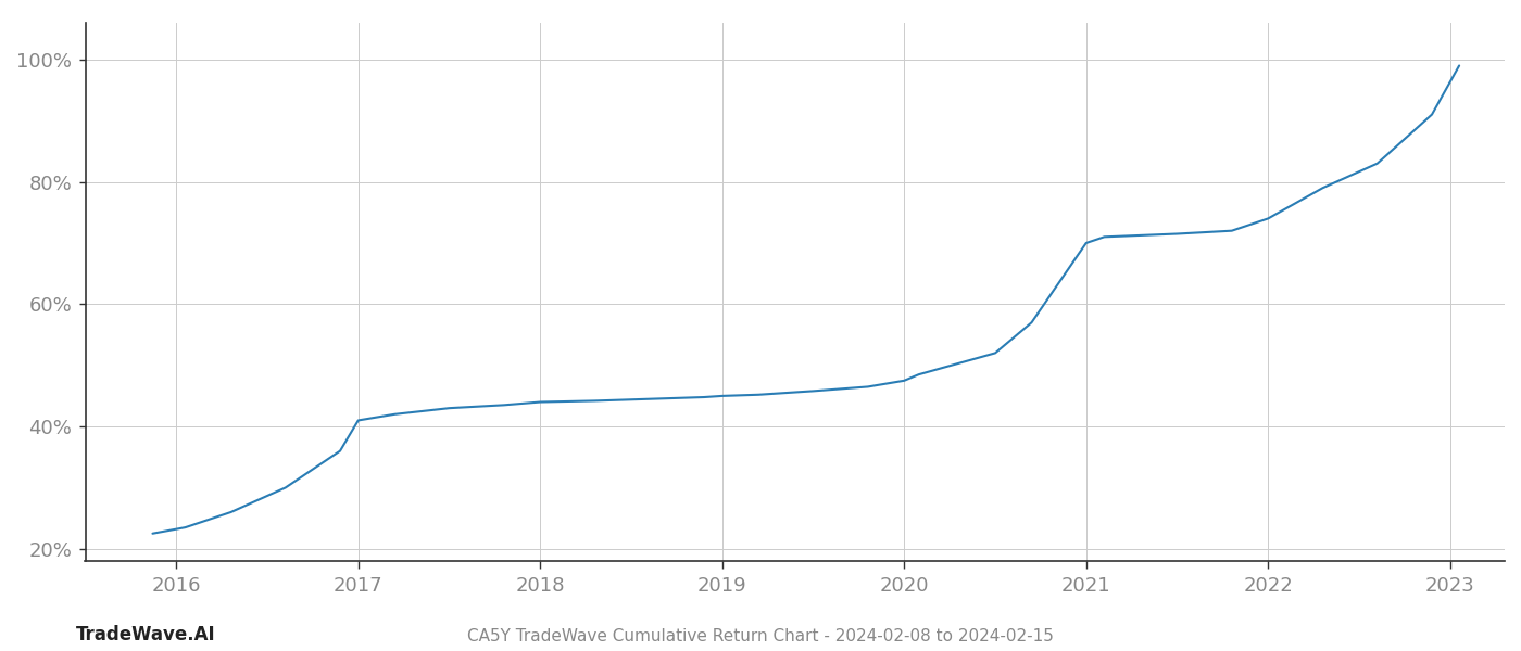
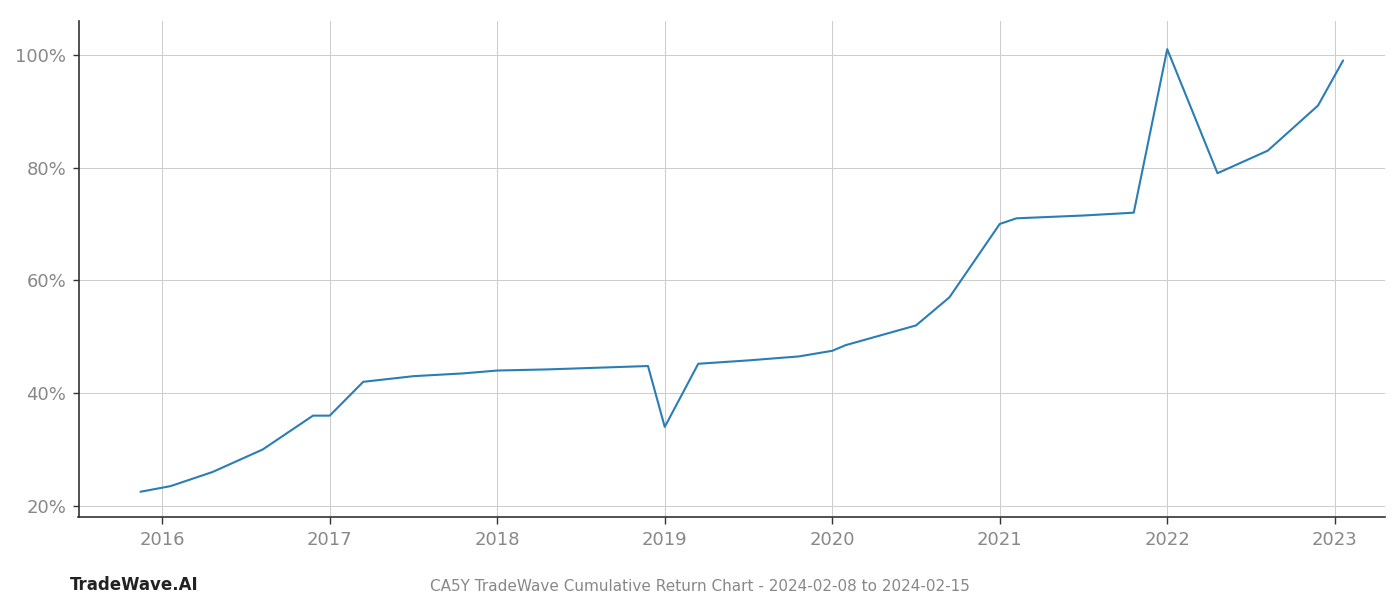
2017: 41.0% -> 36.0%
2019: 45.0% -> 34.0%
2022: 74.0% -> 101.0%
